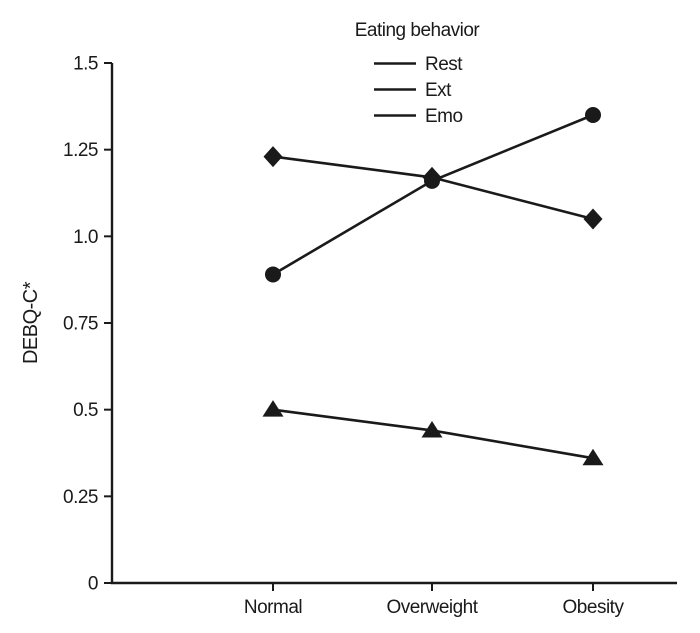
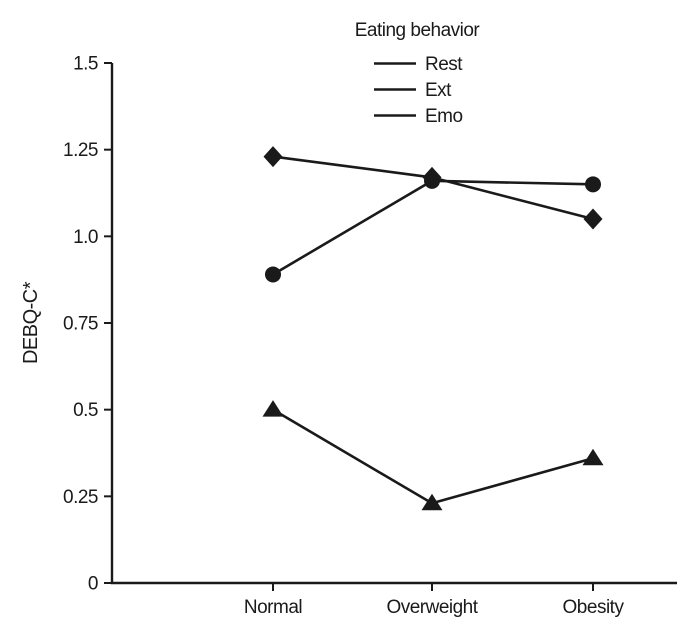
Emo/Overweight: 0.44 -> 0.23
Rest/Obesity: 1.35 -> 1.15
